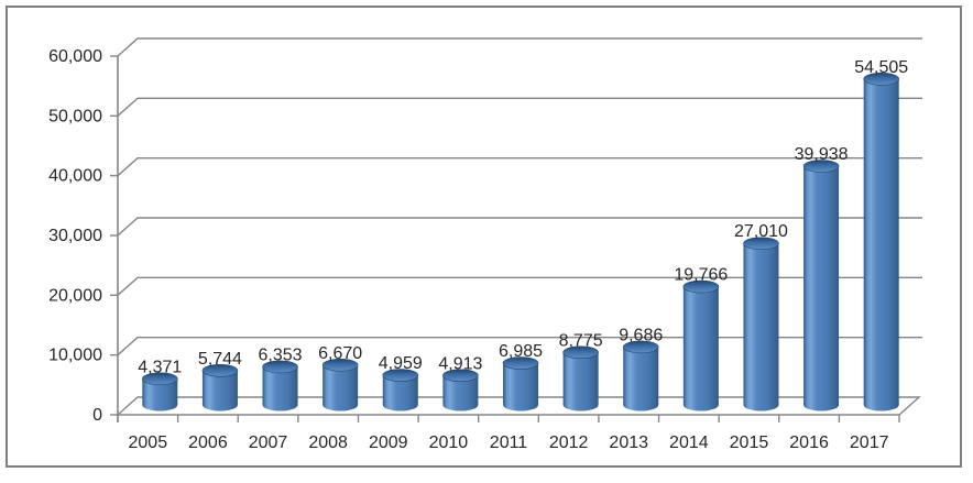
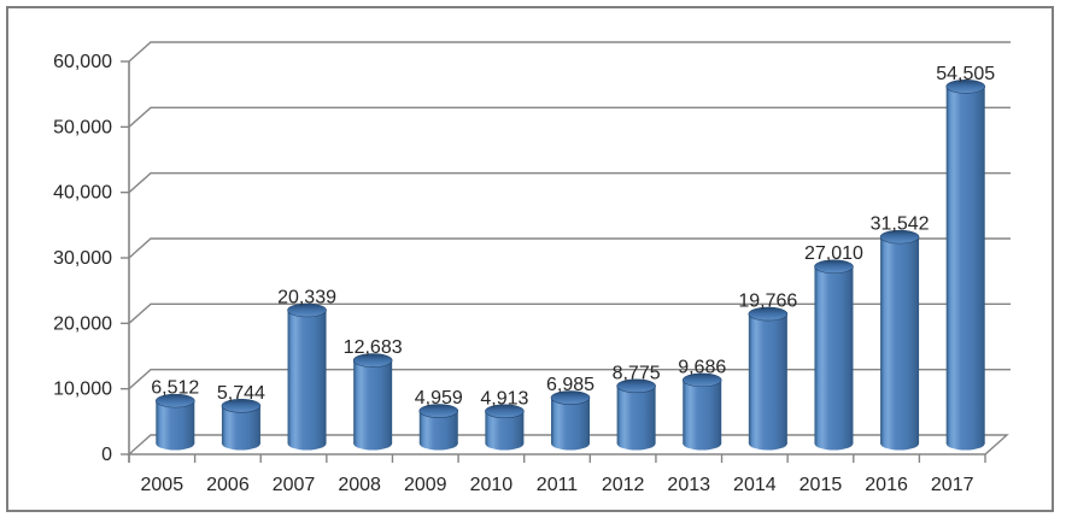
2005: 4,371 -> 6,512
2007: 6,353 -> 20,339
2008: 6,670 -> 12,683
2016: 39,938 -> 31,542
